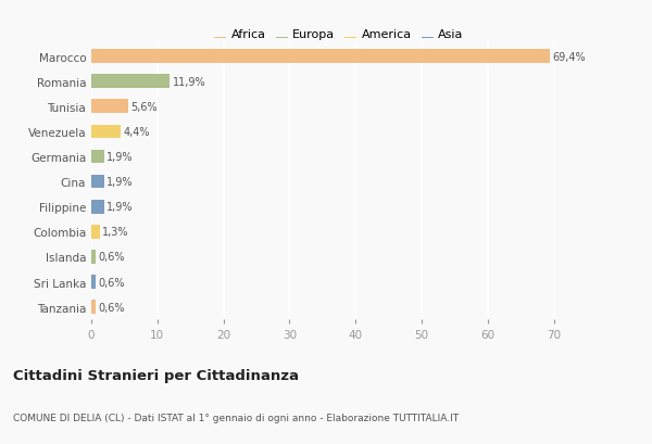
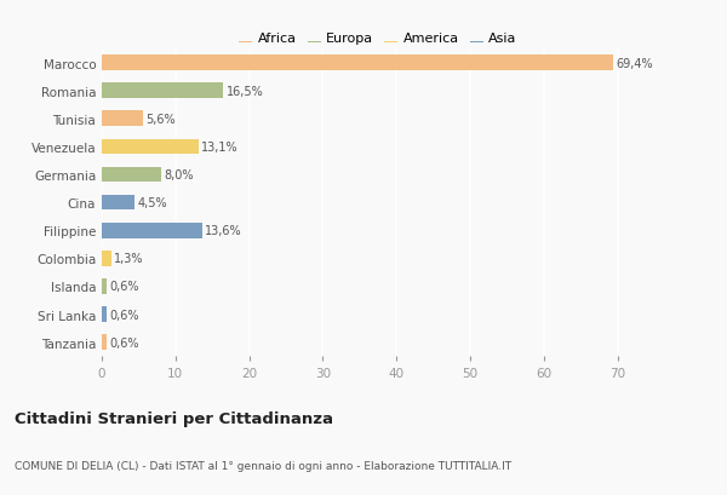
Romania: 11,9% -> 16,5%
Venezuela: 4,4% -> 13,1%
Germania: 1,9% -> 8,0%
Cina: 1,9% -> 4,5%
Filippine: 1,9% -> 13,6%
